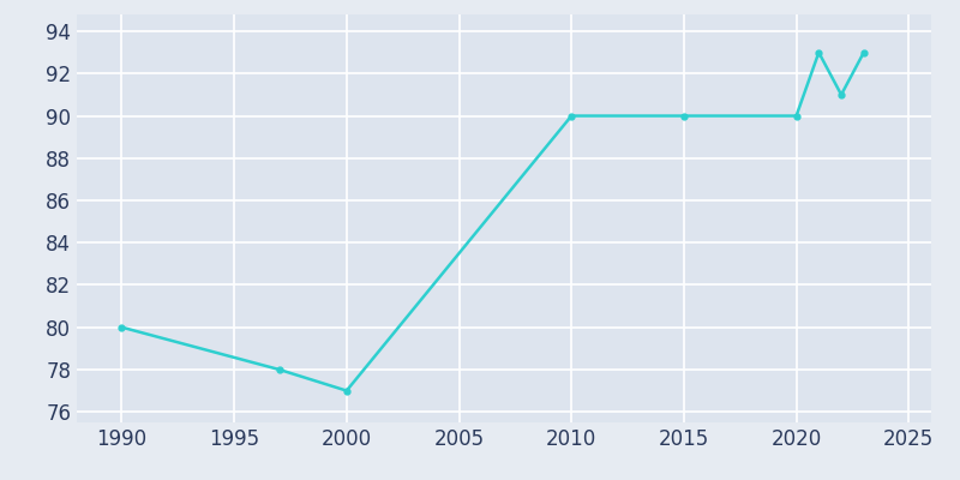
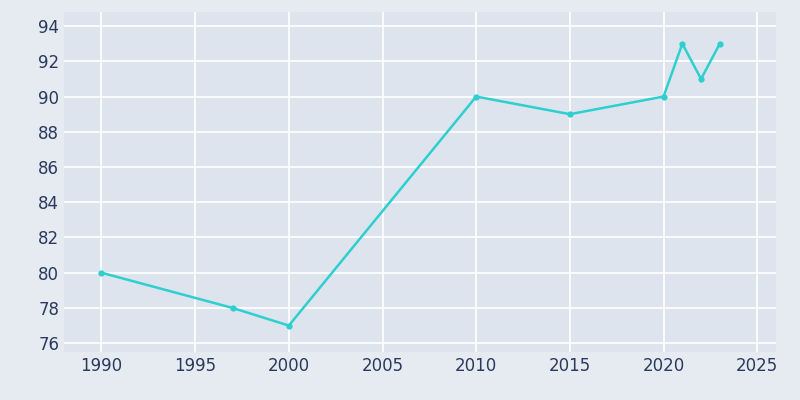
2015: 90 -> 89
